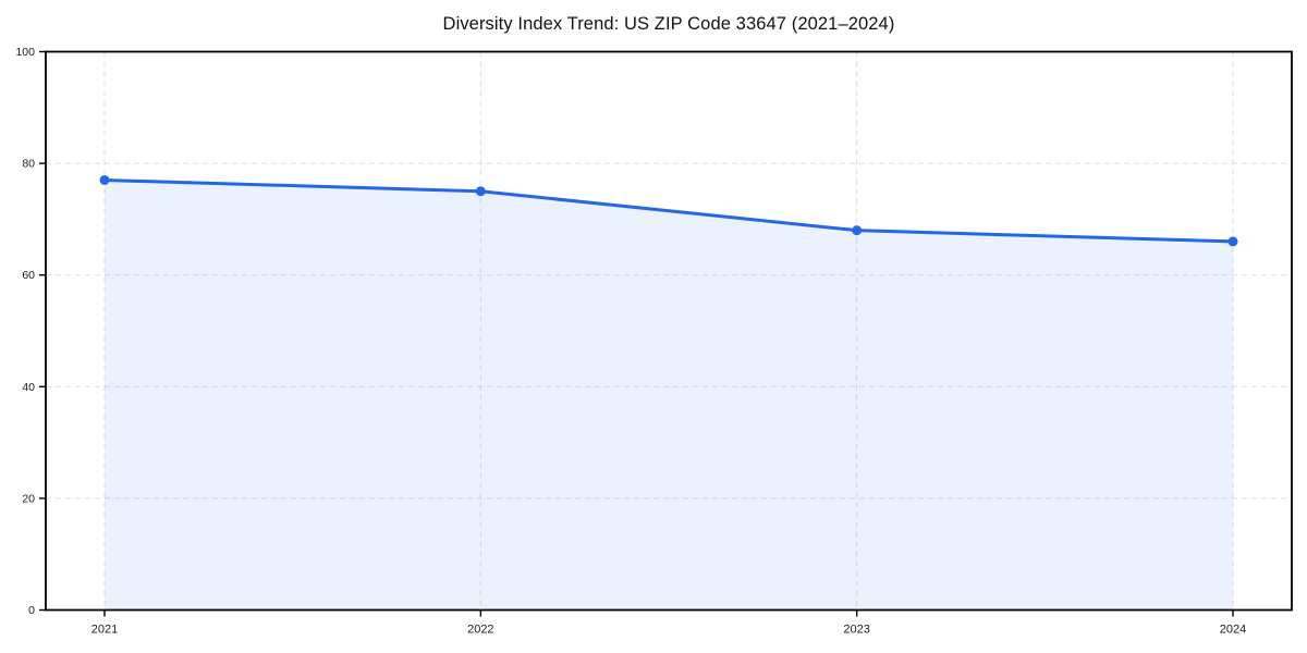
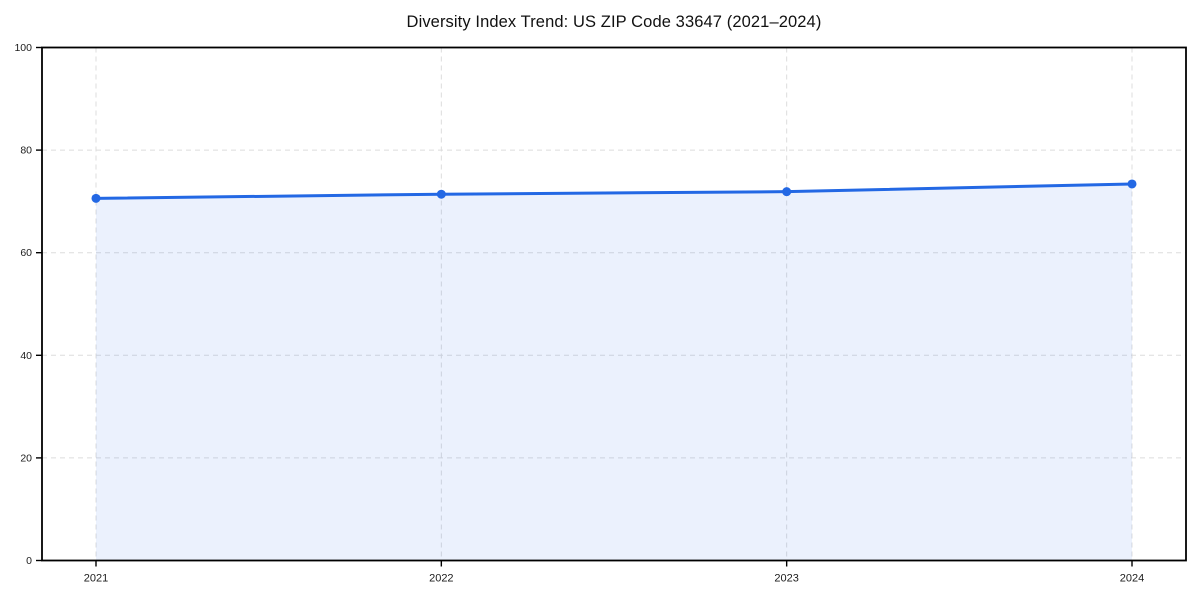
2021: 77 -> 71
2022: 75 -> 71
2023: 68 -> 72
2024: 66 -> 73
